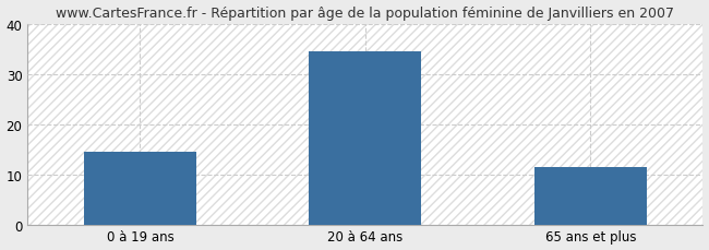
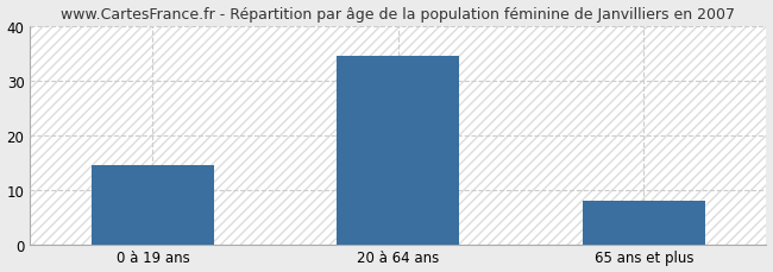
65 ans et plus: 11.5 -> 8.0
